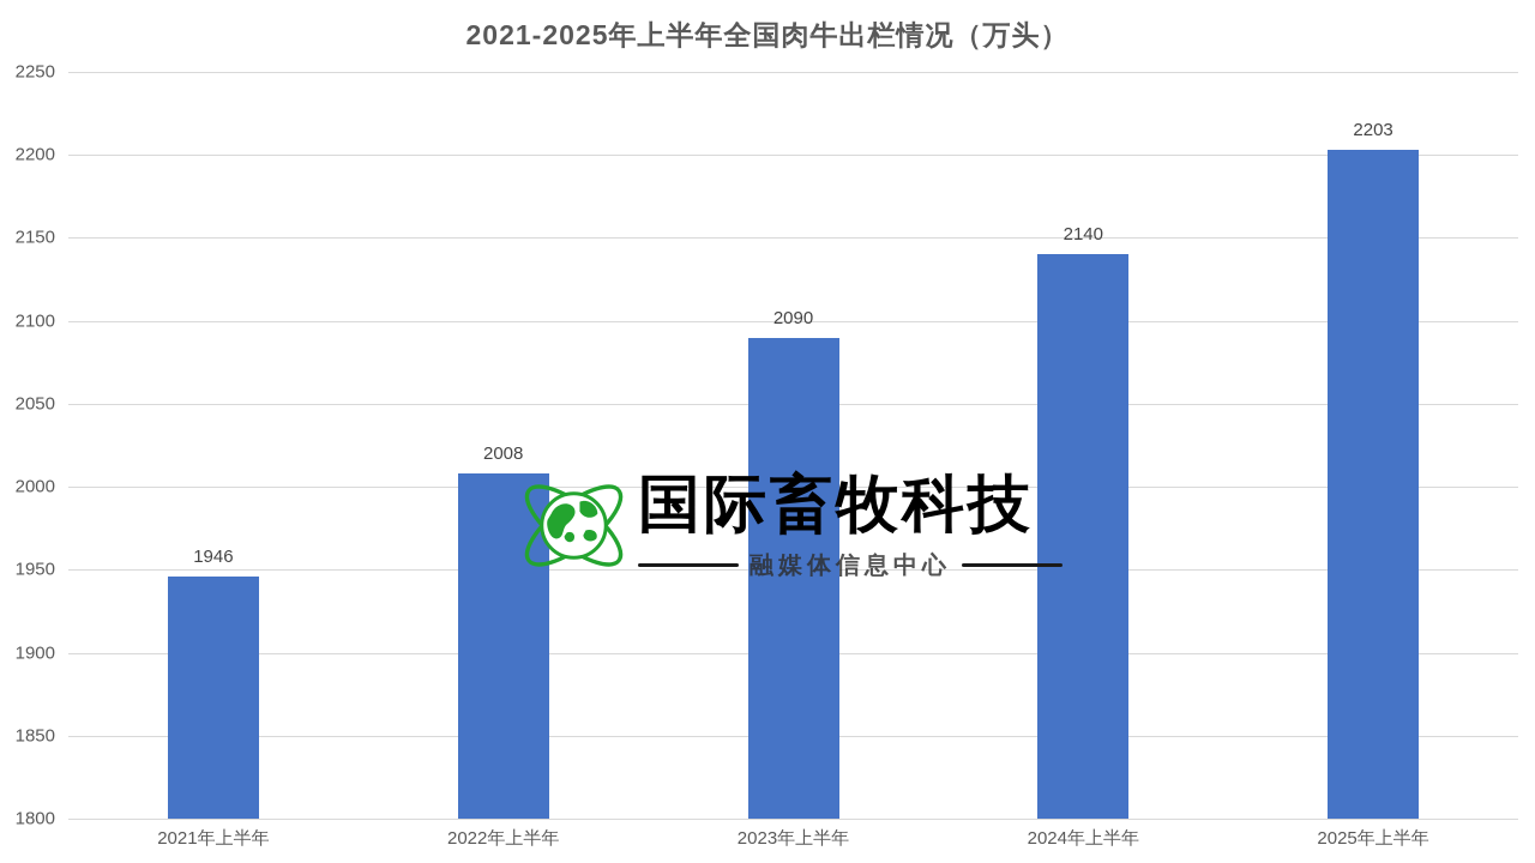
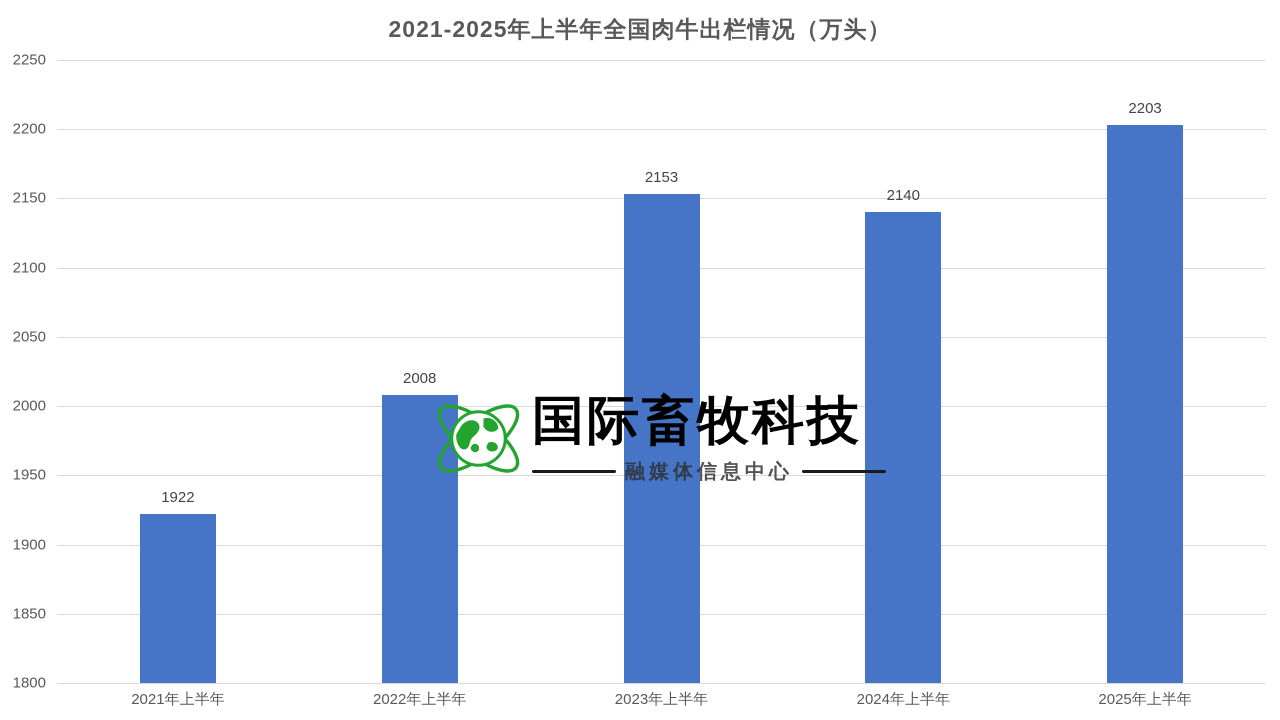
2021年上半年: 1946 -> 1922
2023年上半年: 2090 -> 2153
